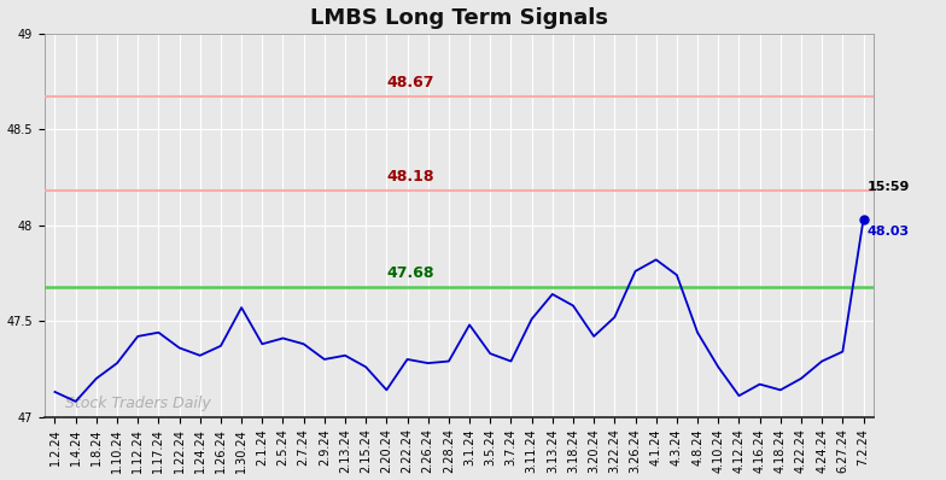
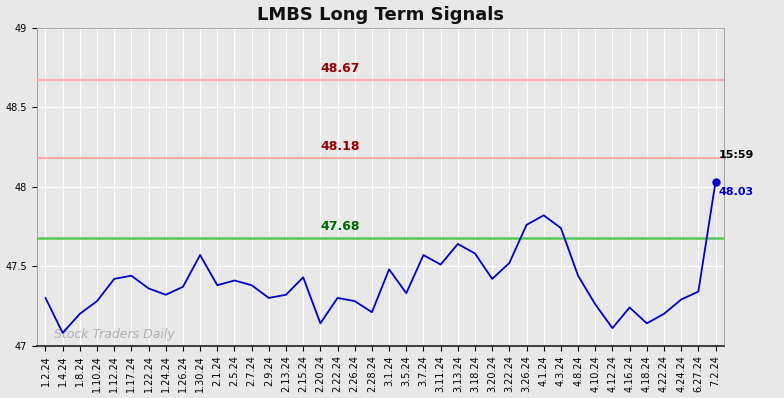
1.2.24: 47.13 -> 47.30
2.15.24: 47.26 -> 47.43
2.28.24: 47.29 -> 47.21
3.7.24: 47.29 -> 47.57
4.16.24: 47.17 -> 47.24
